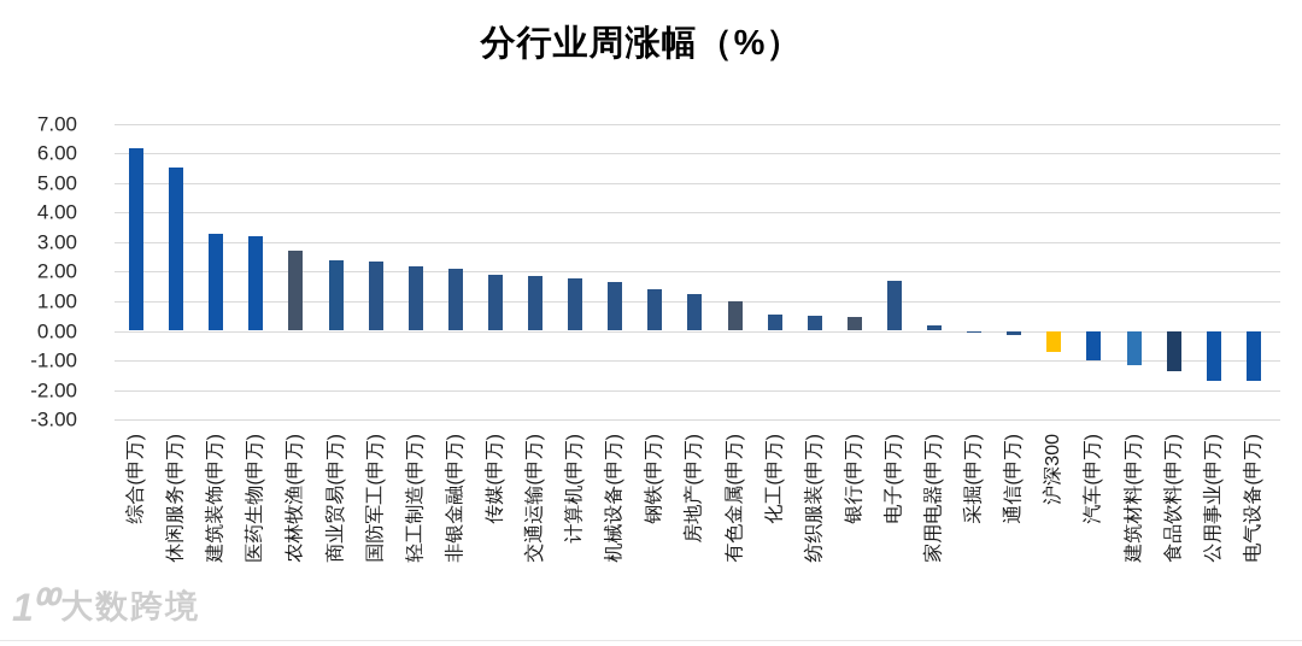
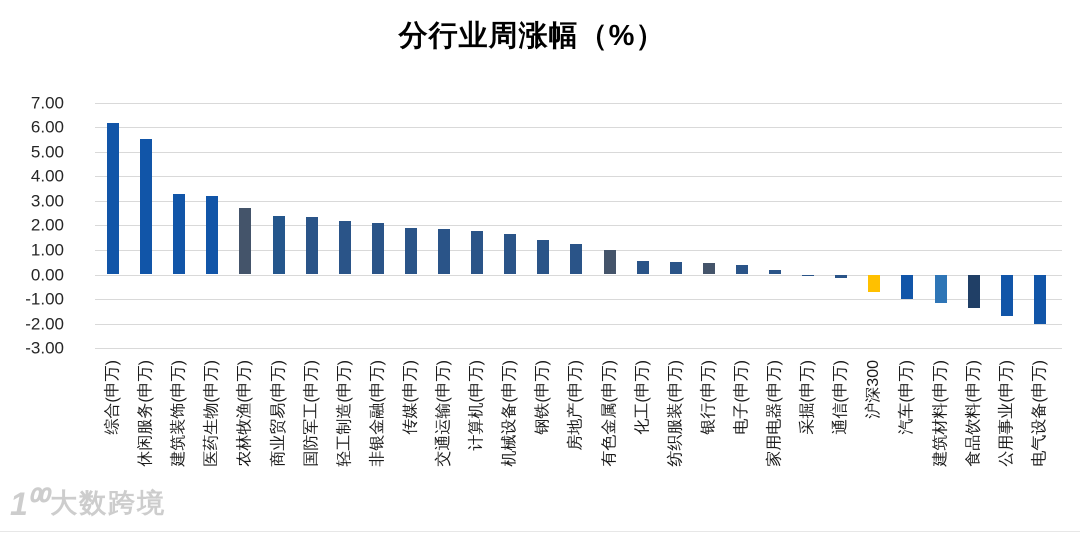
电子(申万): 1.7 -> 0.4
电气设备(申万): -1.7 -> -2.0
